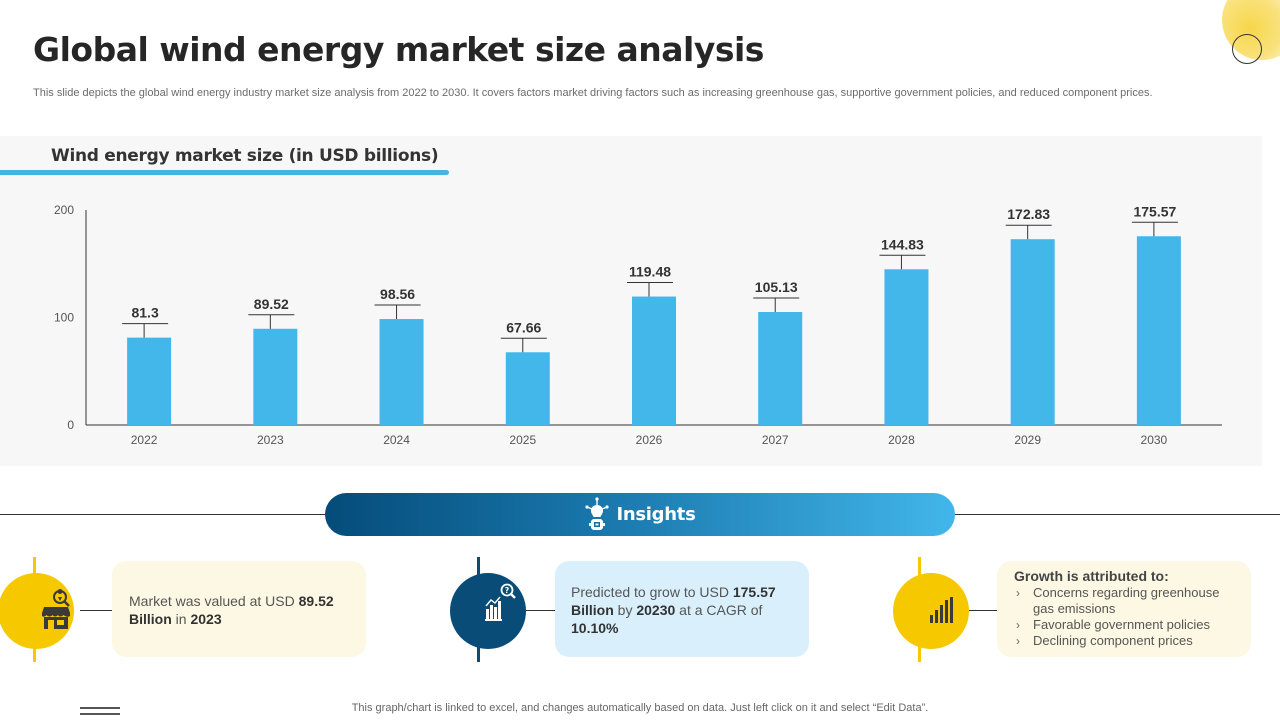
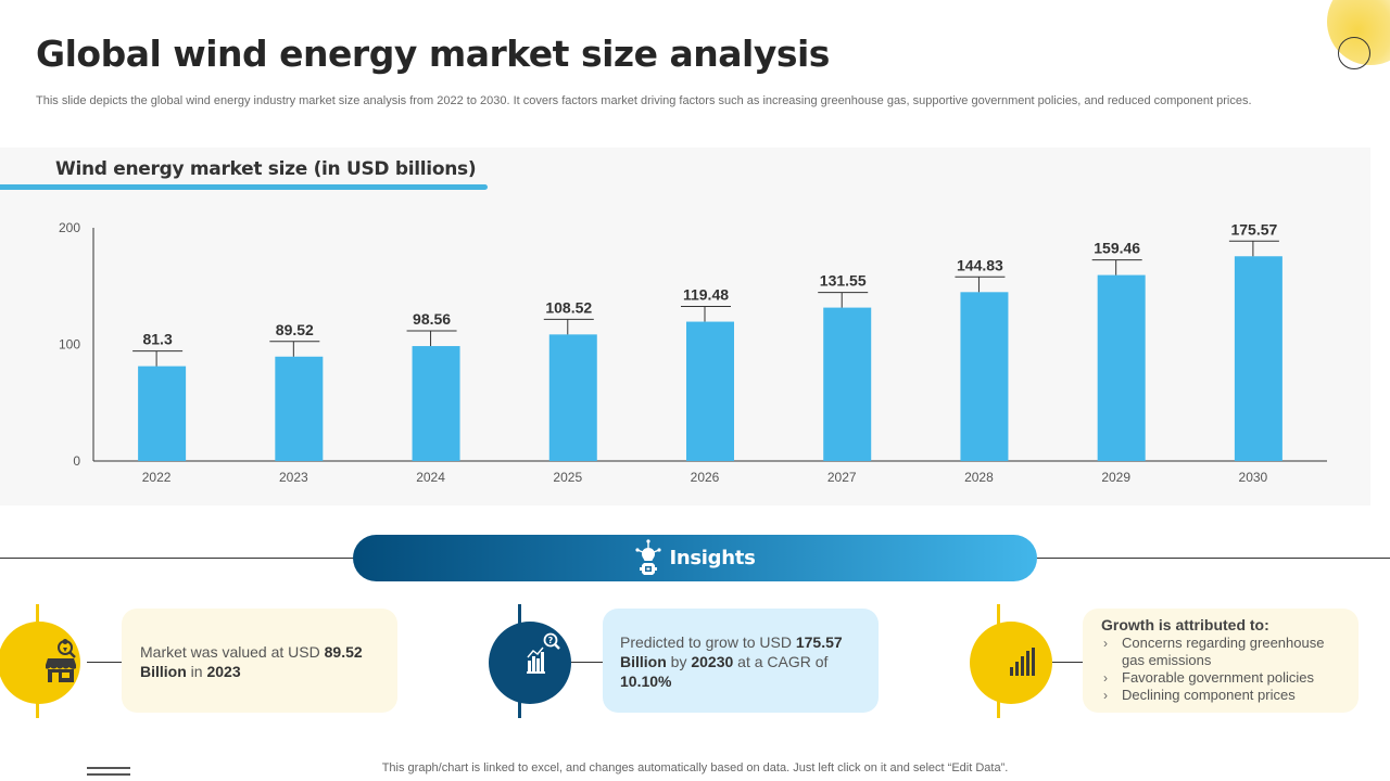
2025: 67.66 -> 108.52
2027: 105.13 -> 131.55
2029: 172.83 -> 159.46
